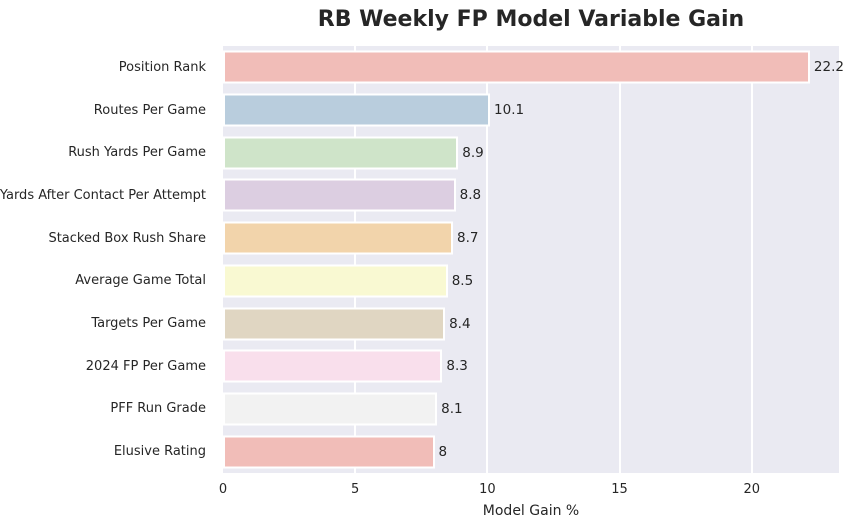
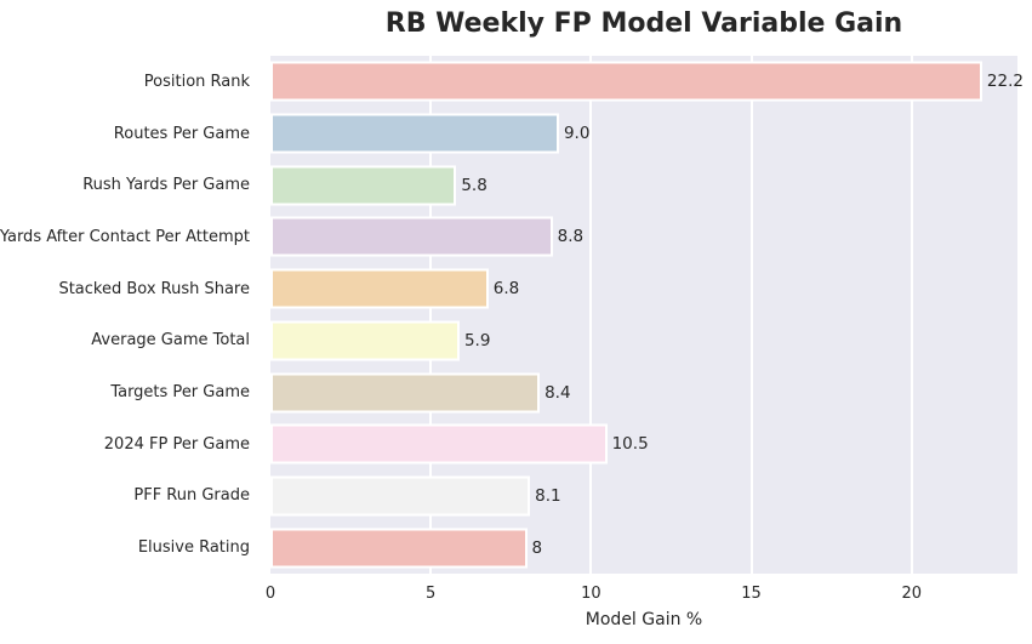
Routes Per Game: 10.1 -> 9.0
Rush Yards Per Game: 8.9 -> 5.8
Stacked Box Rush Share: 8.7 -> 6.8
Average Game Total: 8.5 -> 5.9
2024 FP Per Game: 8.3 -> 10.5
